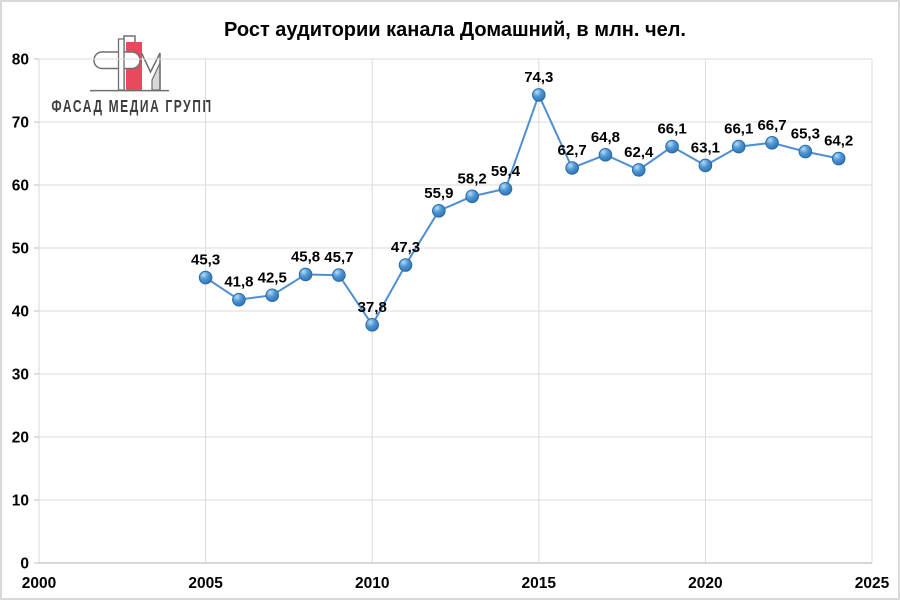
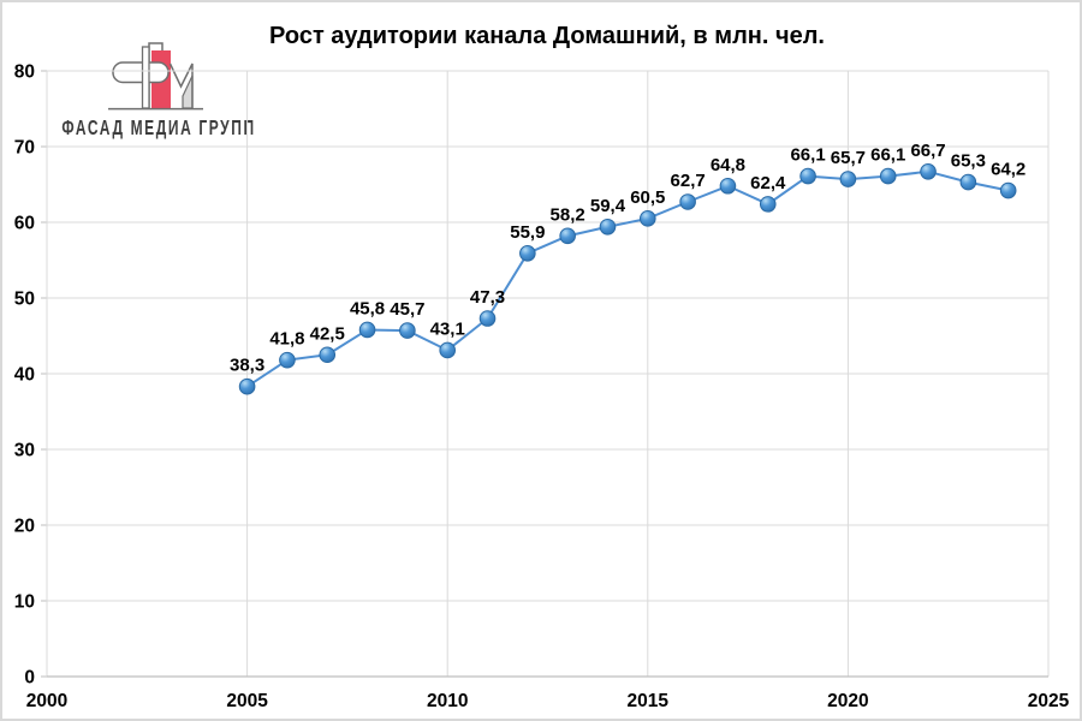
2005: 45,3 -> 38,3
2010: 37,8 -> 43,1
2015: 74,3 -> 60,5
2020: 63,1 -> 65,7
